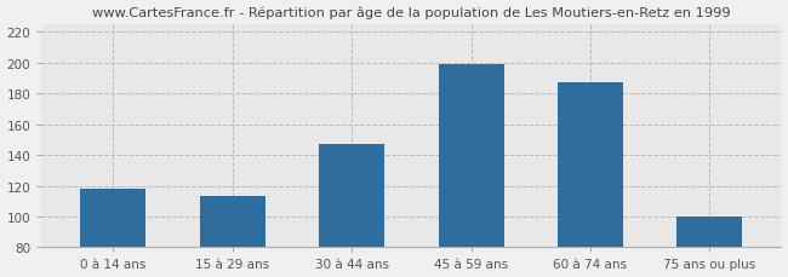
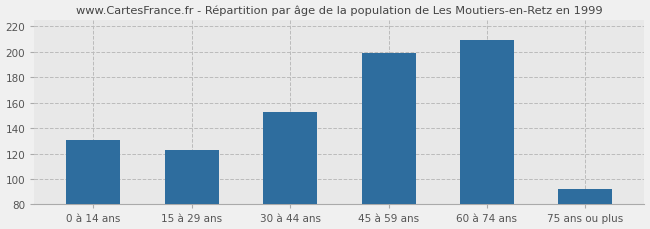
0 à 14 ans: 118 -> 131
15 à 29 ans: 113 -> 123
30 à 44 ans: 147 -> 153
60 à 74 ans: 187 -> 209
75 ans ou plus: 100 -> 92
